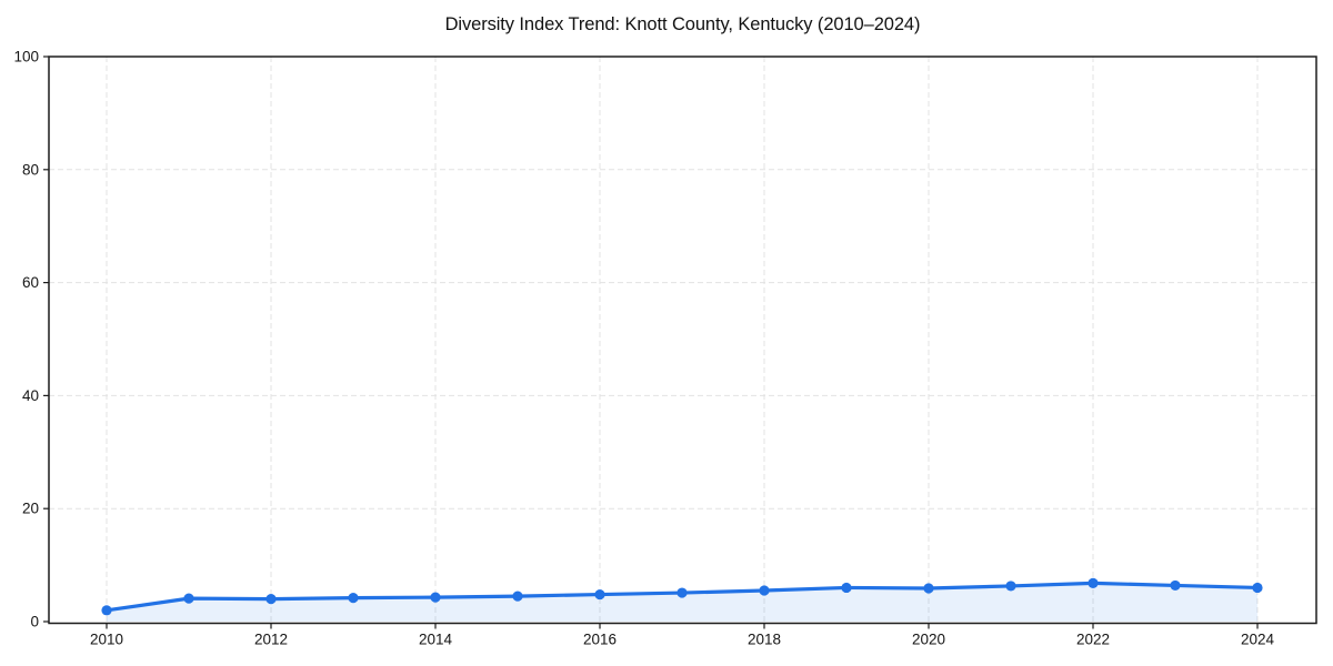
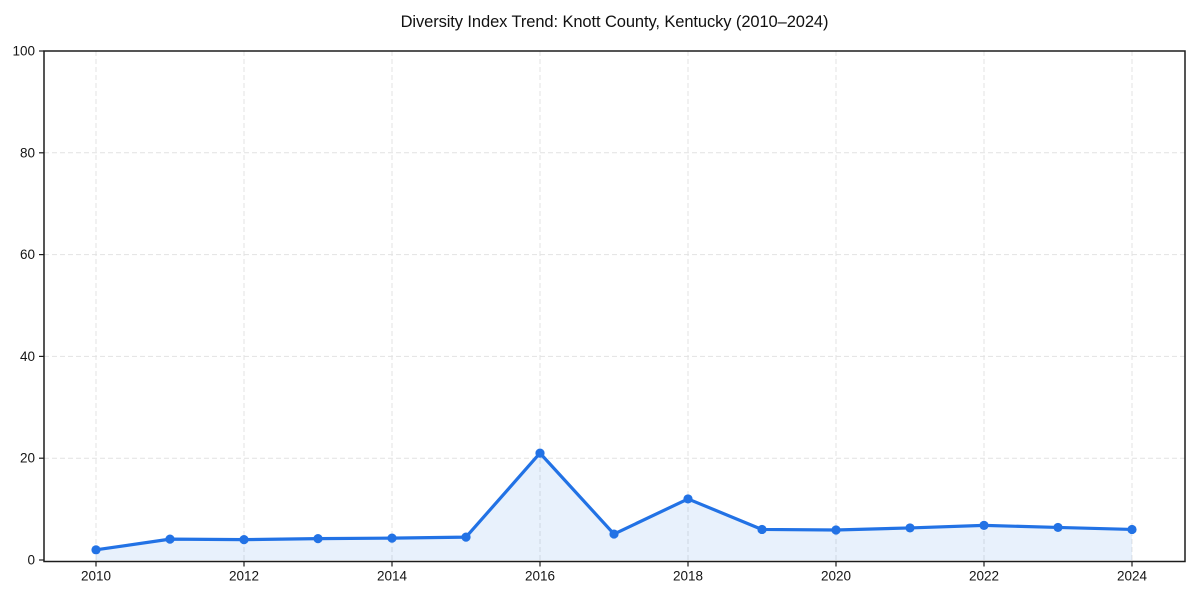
2016: 5 -> 21
2018: 6 -> 12
